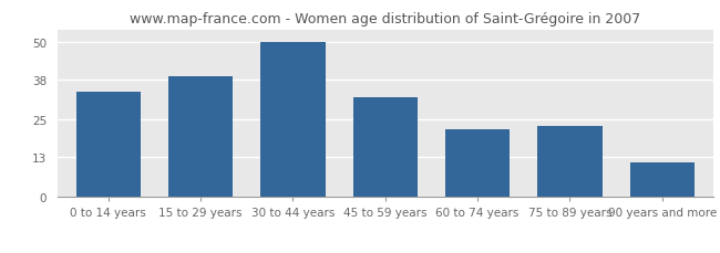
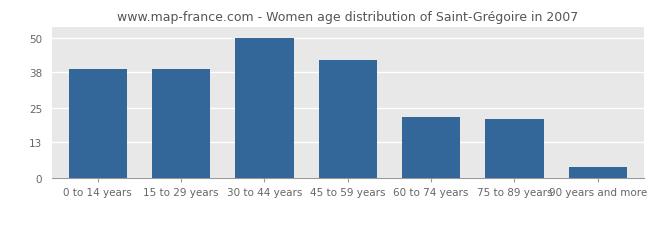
0 to 14 years: 34 -> 39
45 to 59 years: 32 -> 42
75 to 89 years: 23 -> 21
90 years and more: 11 -> 4
